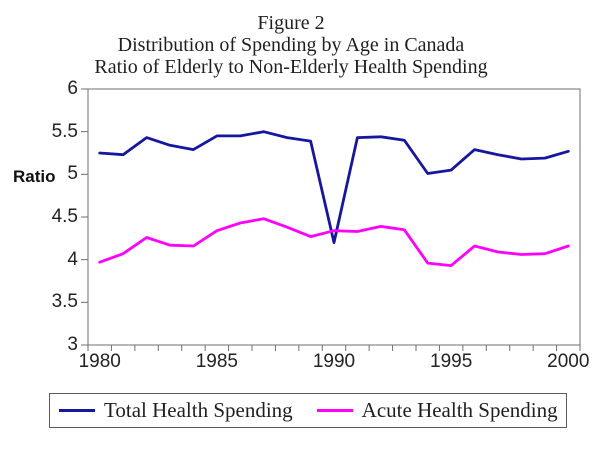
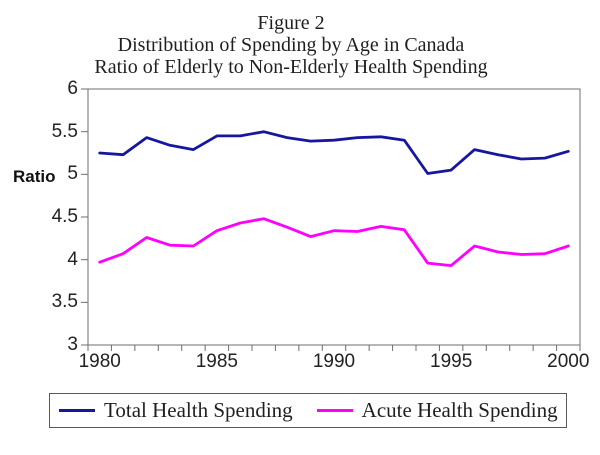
Total Health Spending/1990: 4.2 -> 5.4
